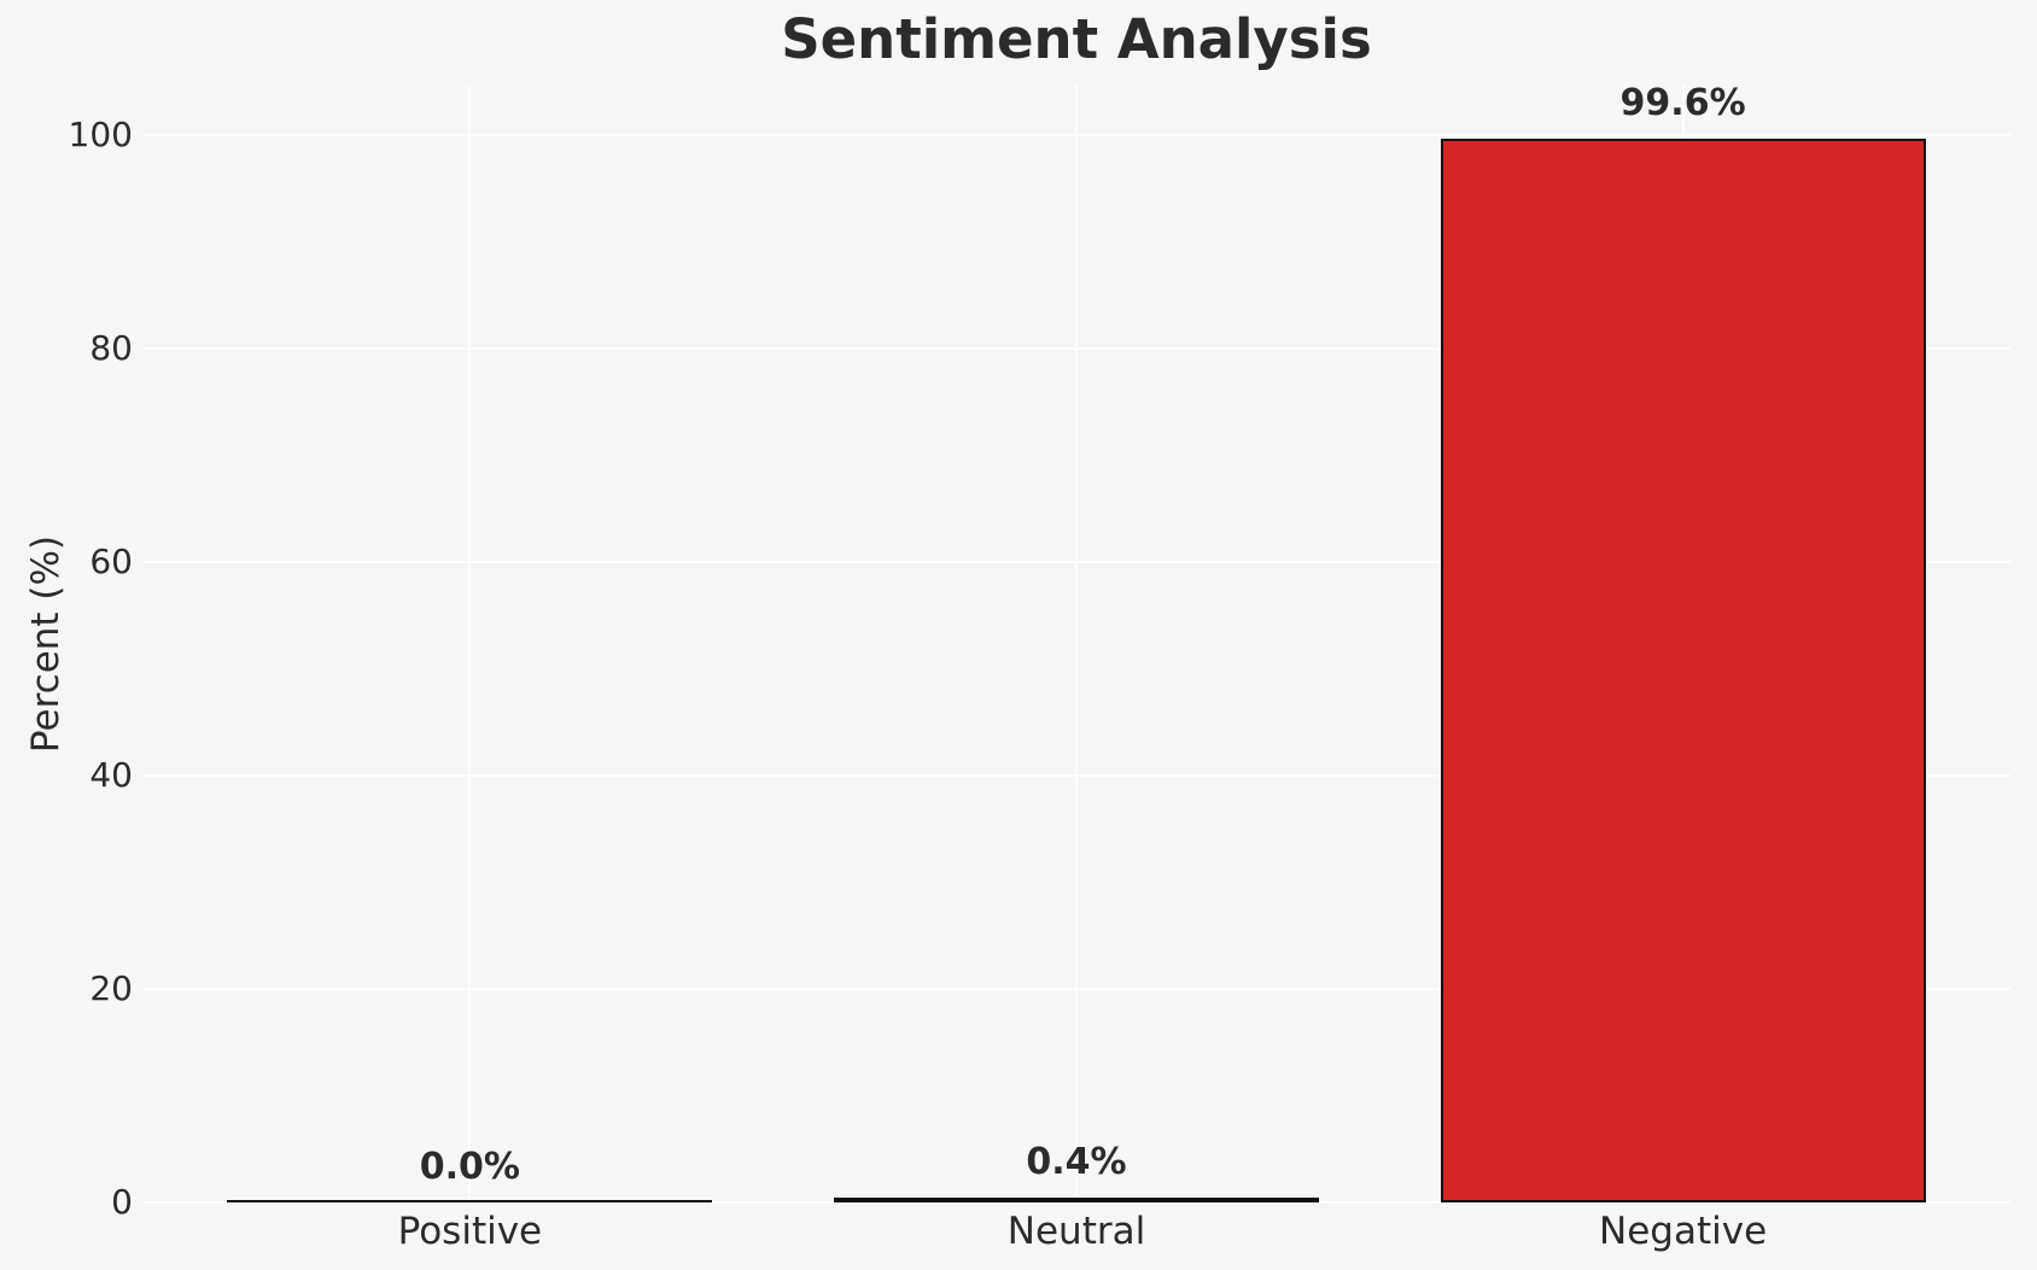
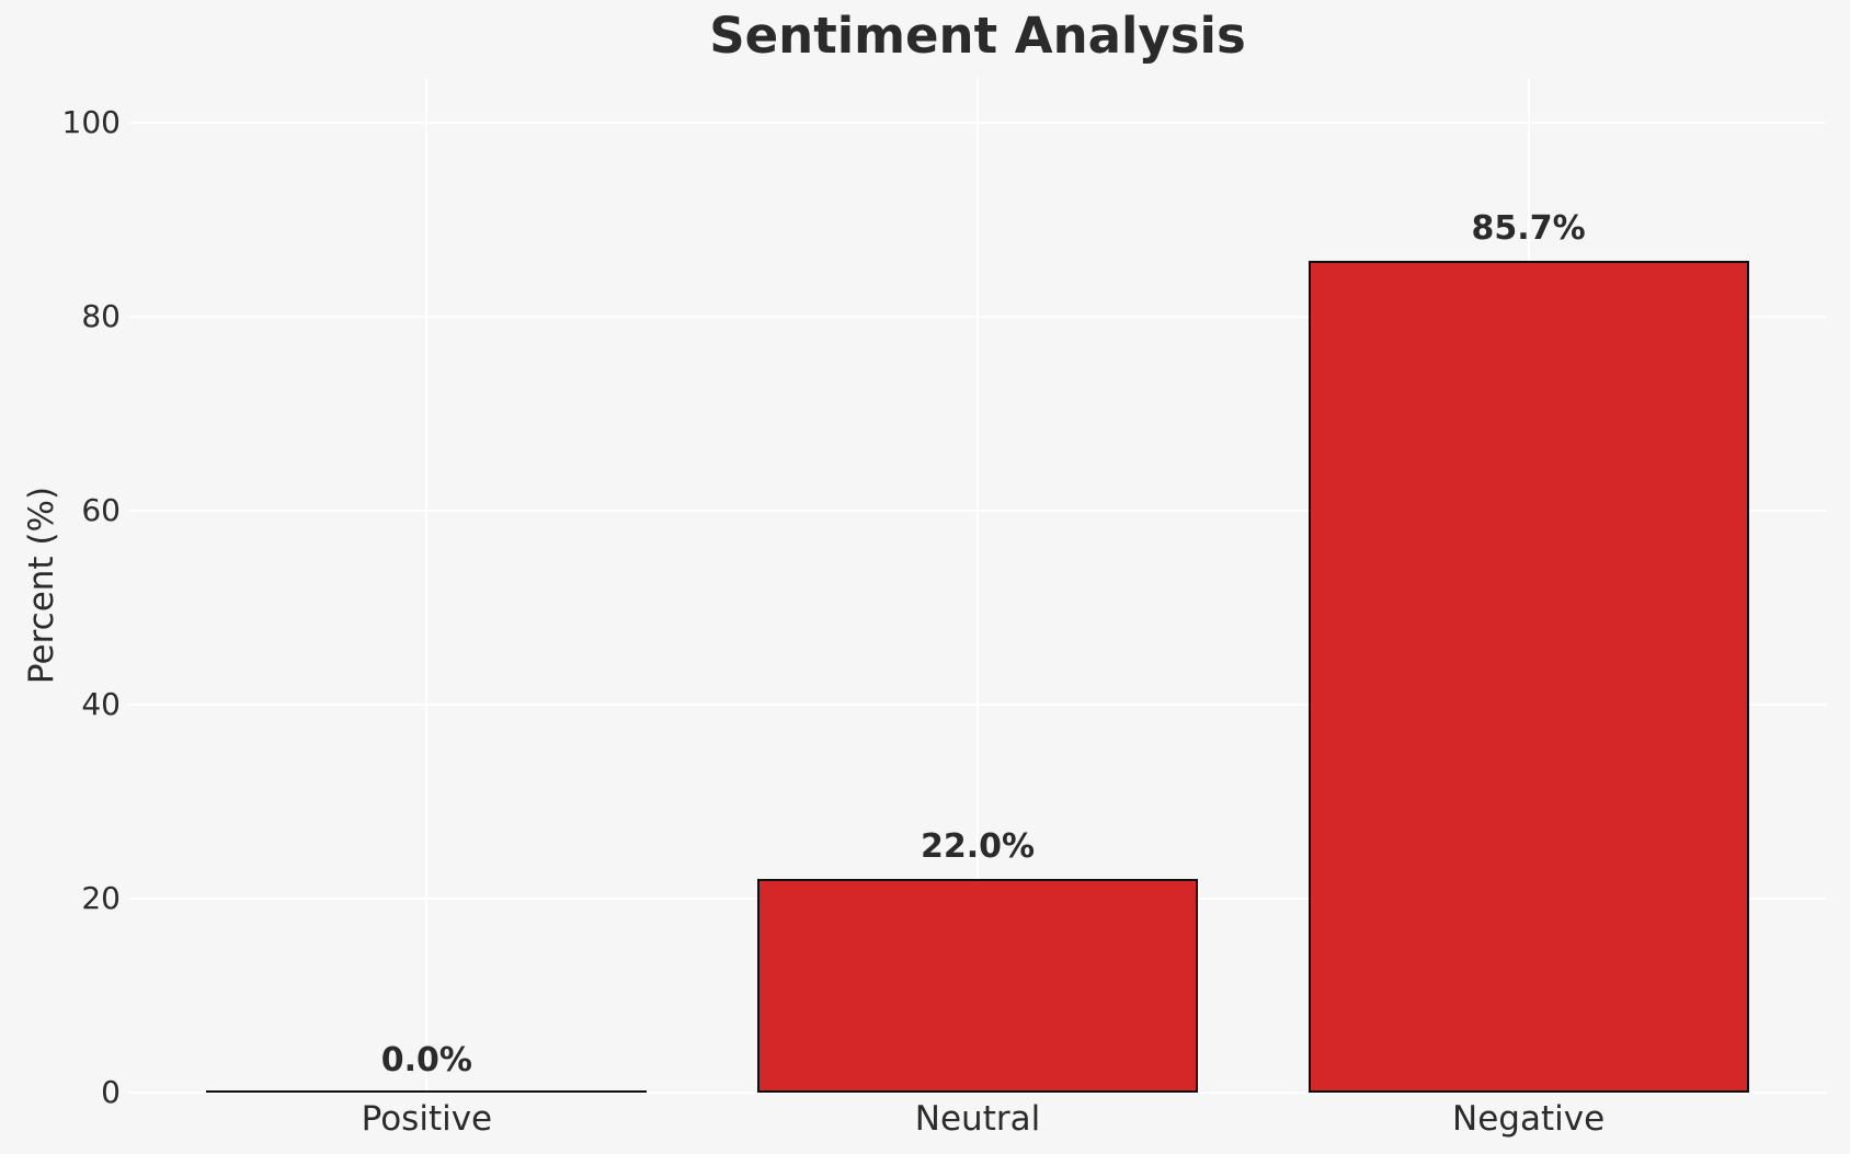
Neutral: 0.4% -> 22.0%
Negative: 99.6% -> 85.7%
